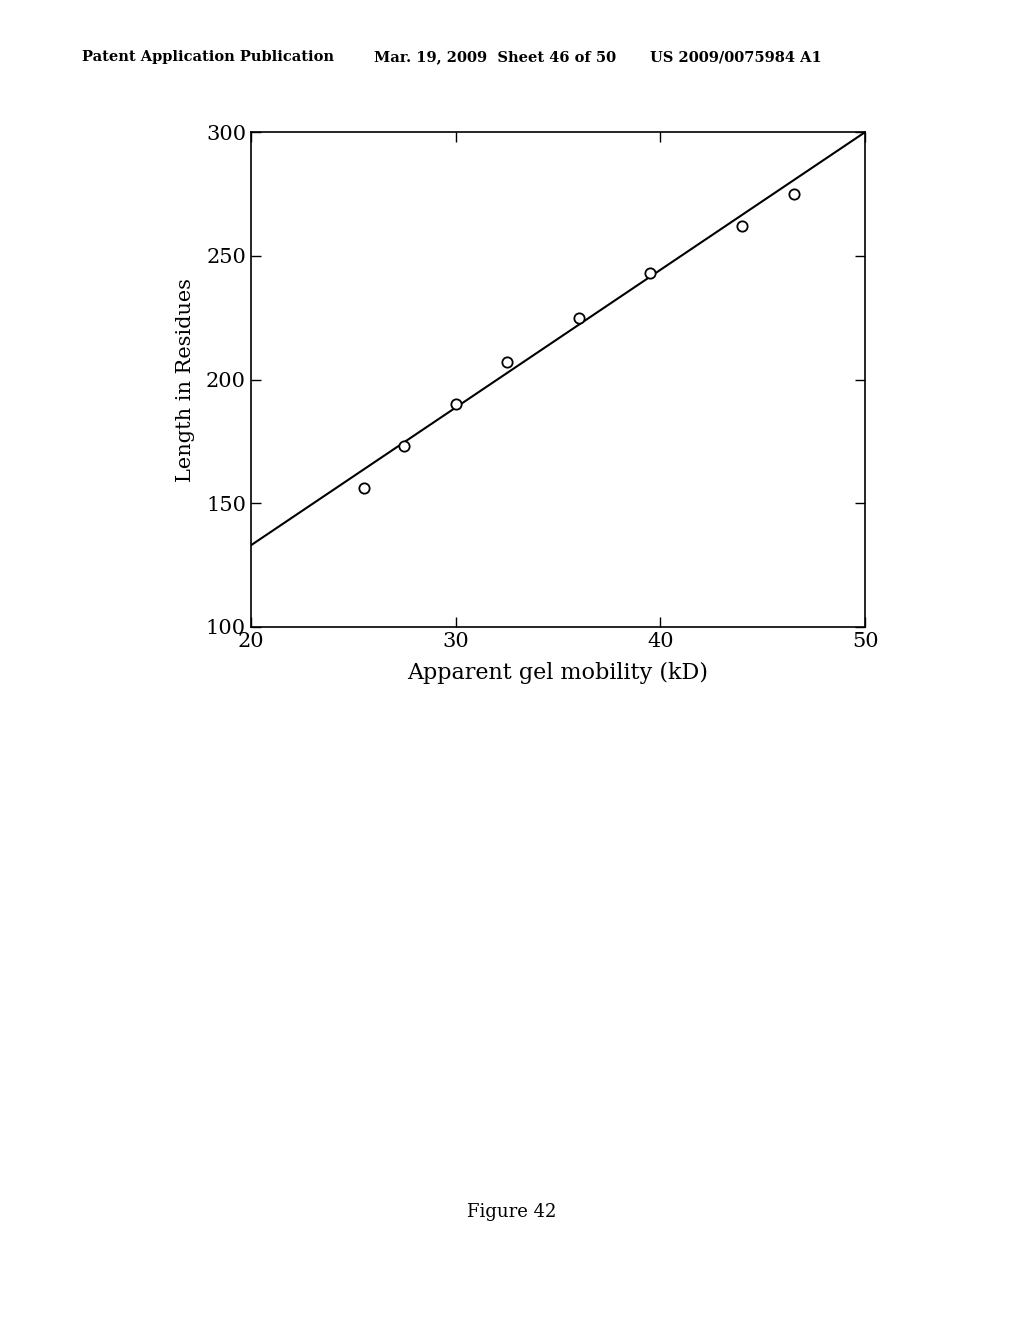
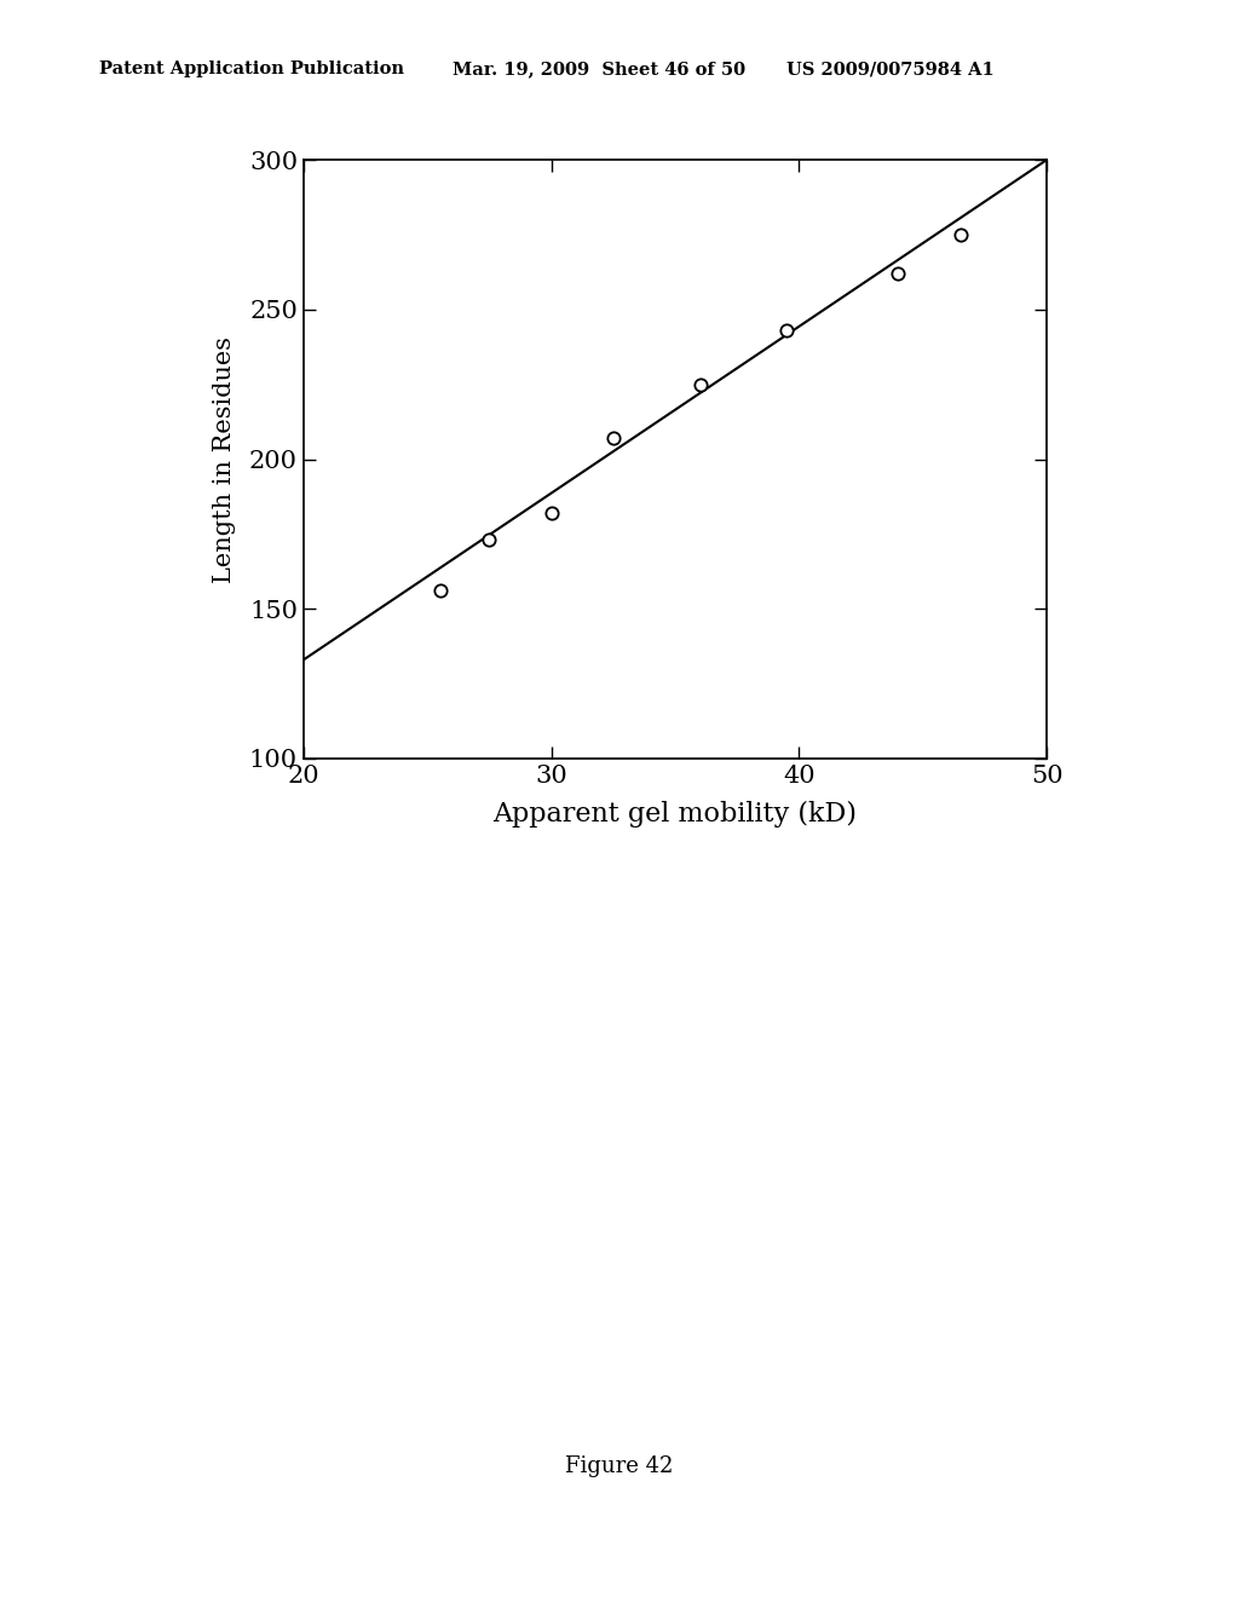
30: 190 -> 182
